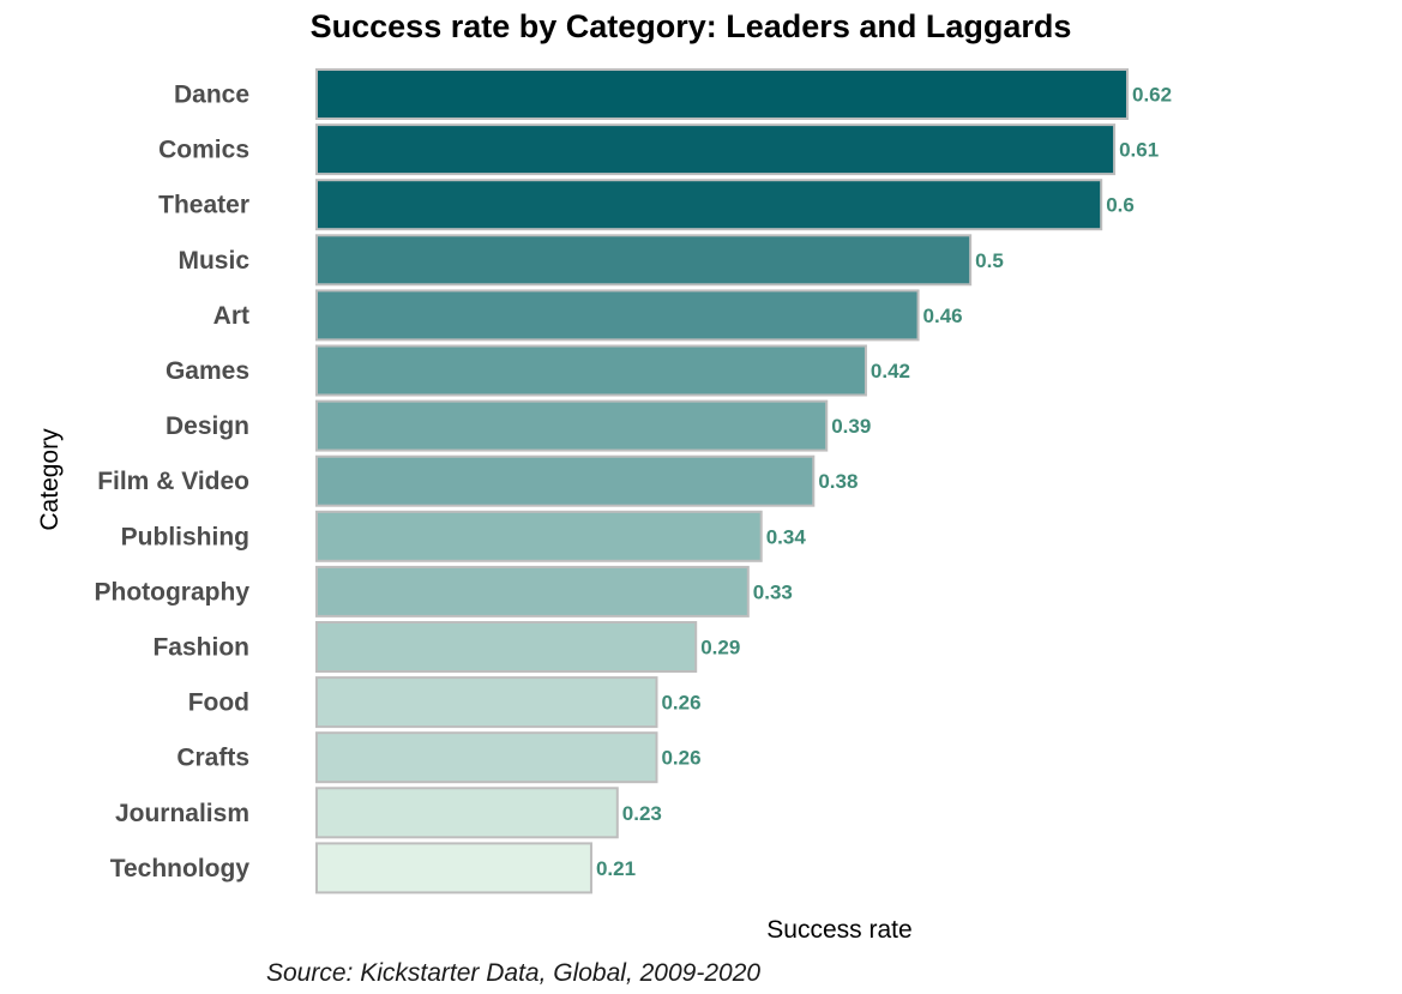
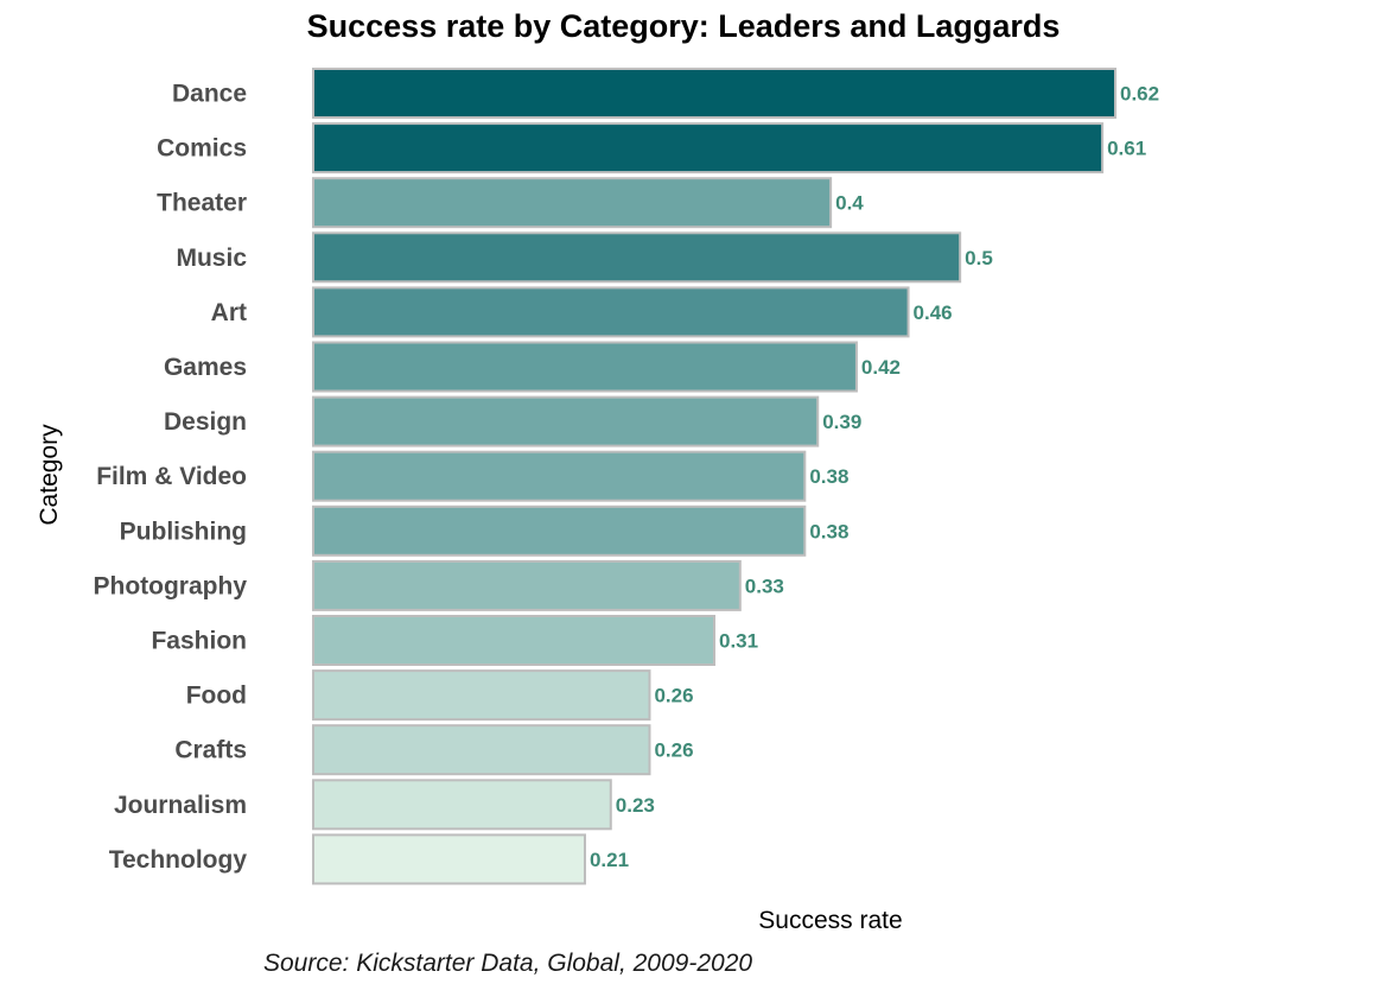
Theater: 0.6 -> 0.4
Publishing: 0.34 -> 0.38
Fashion: 0.29 -> 0.31
